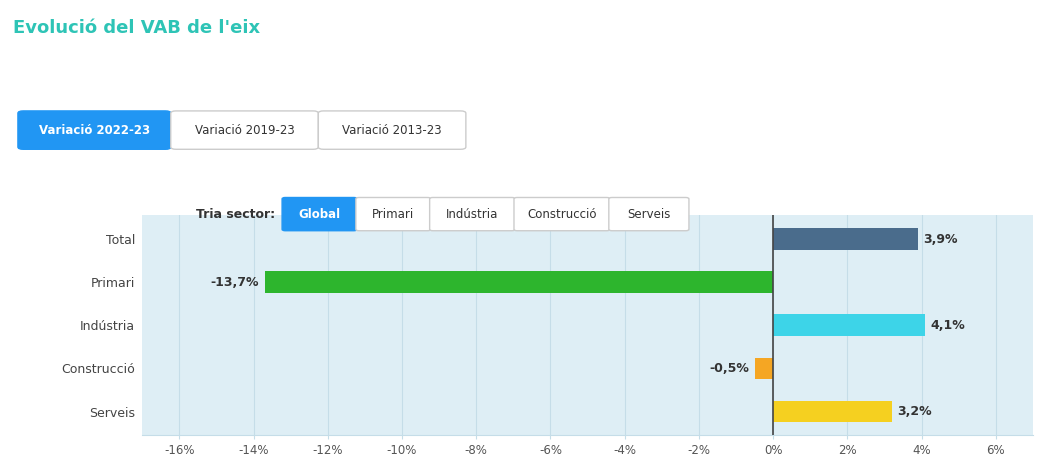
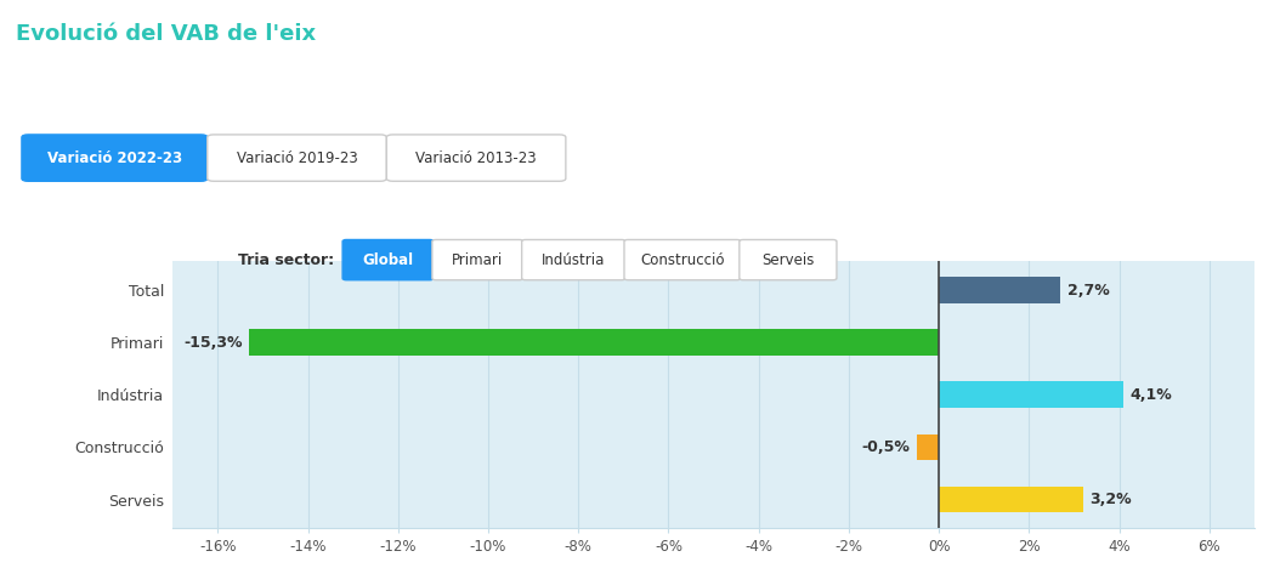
Total: 3,9% -> 2,7%
Primari: -13,7% -> -15,3%
